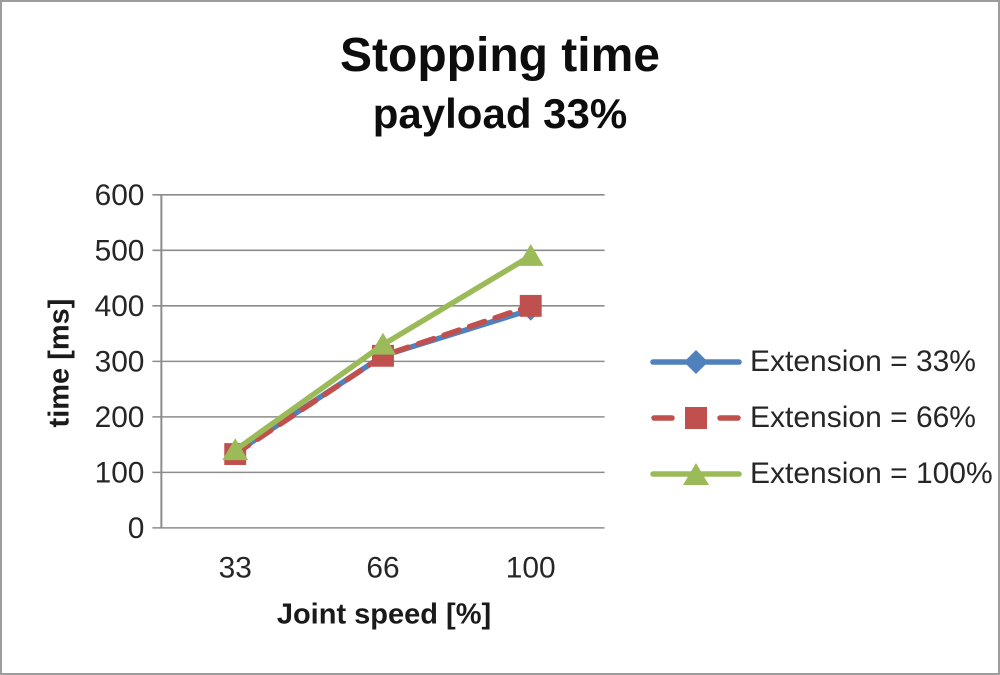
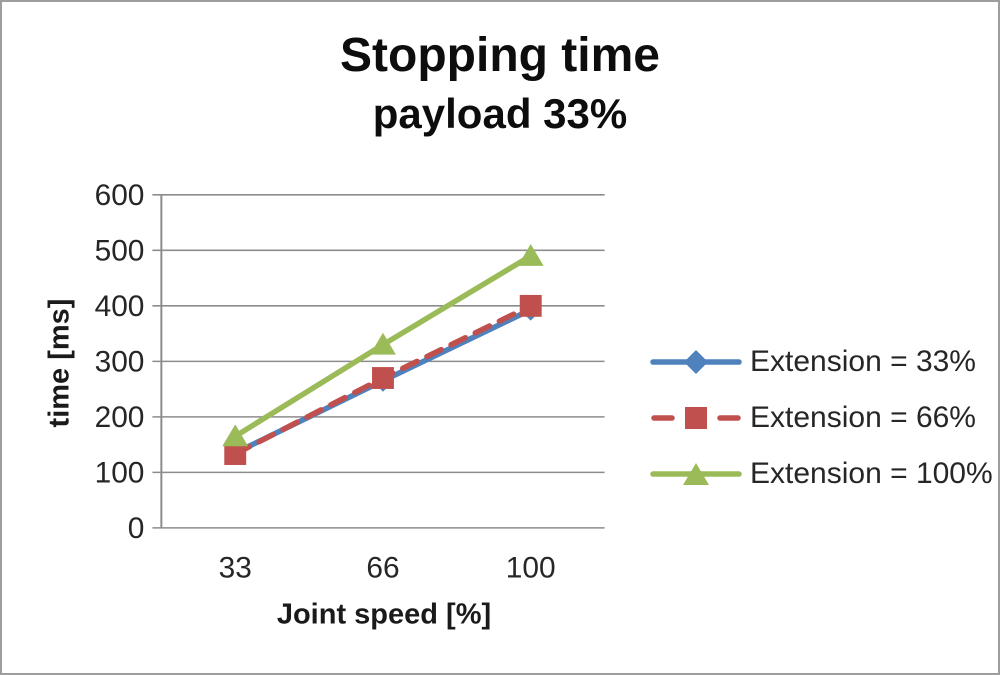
Extension = 100%/33: 140 -> 160
Extension = 33%/66: 310 -> 260
Extension = 66%/66: 310 -> 270
